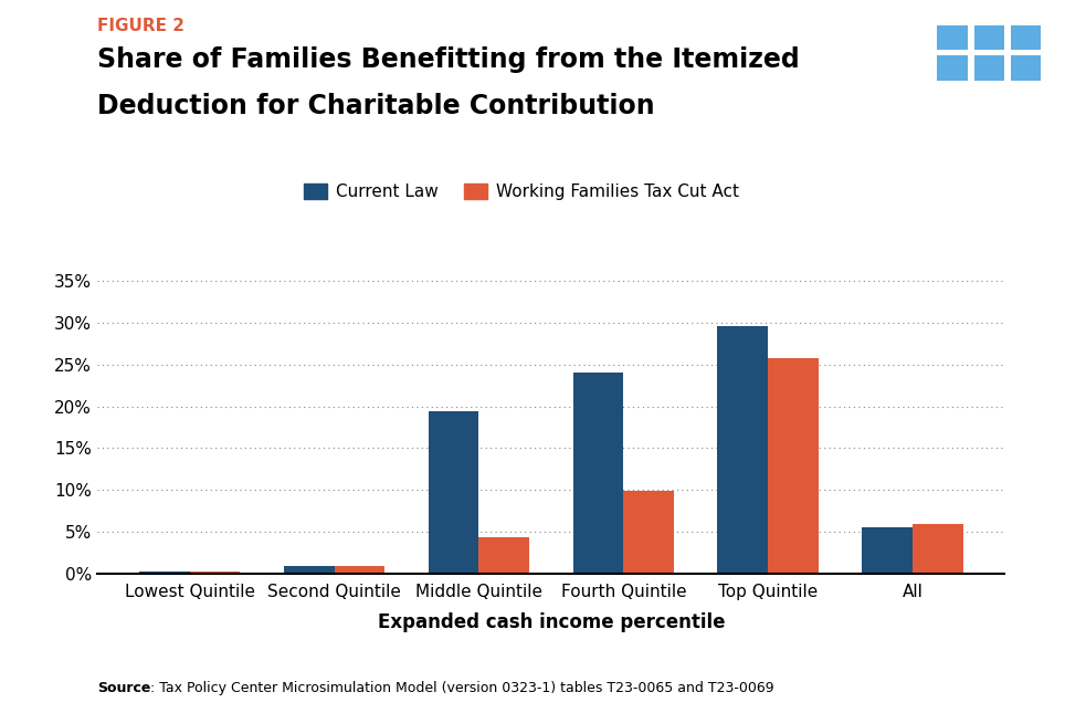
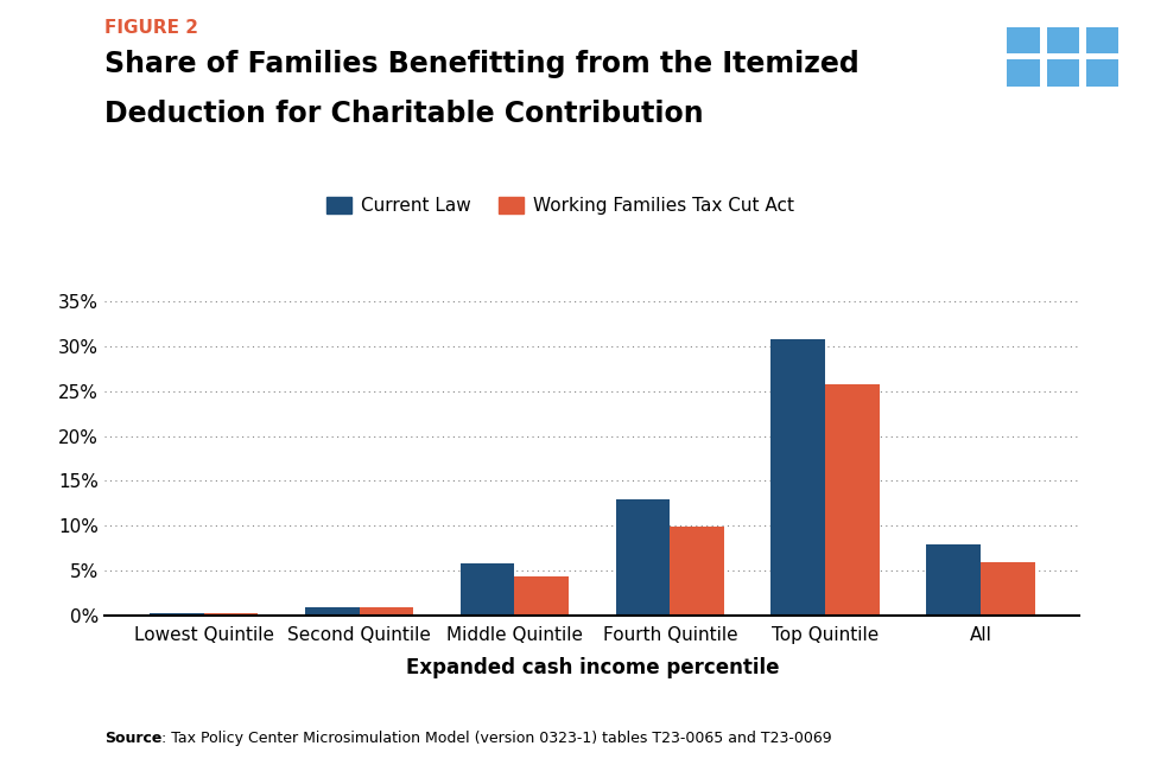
Current Law/Middle Quintile: 19.4% -> 5.8%
Current Law/Fourth Quintile: 24.0% -> 13.0%
Current Law/Top Quintile: 29.6% -> 30.8%
Current Law/All: 5.6% -> 8.0%
